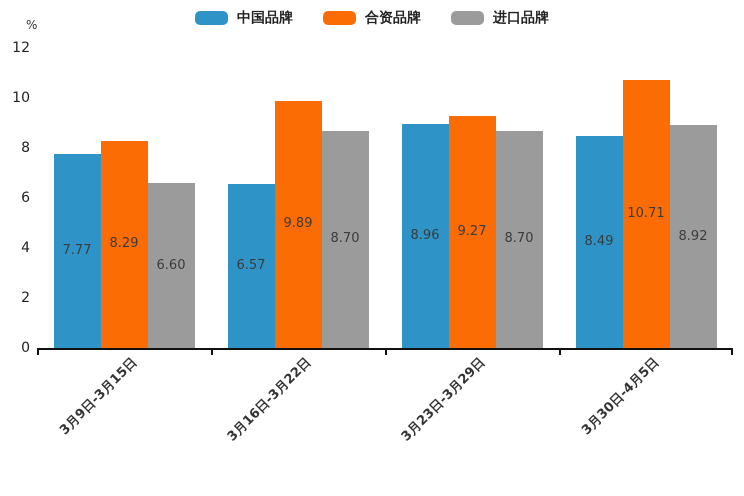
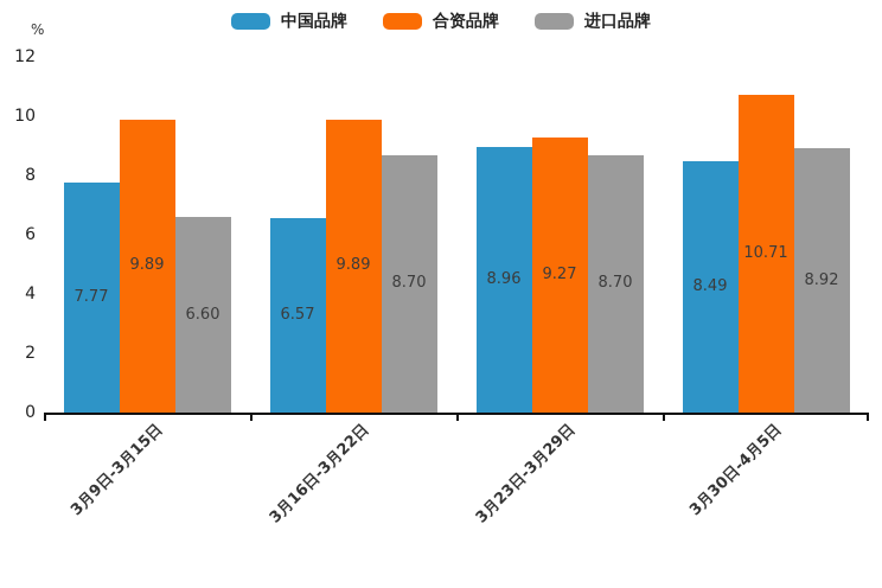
合资品牌/3月9日-3月15日: 8.29 -> 9.89
